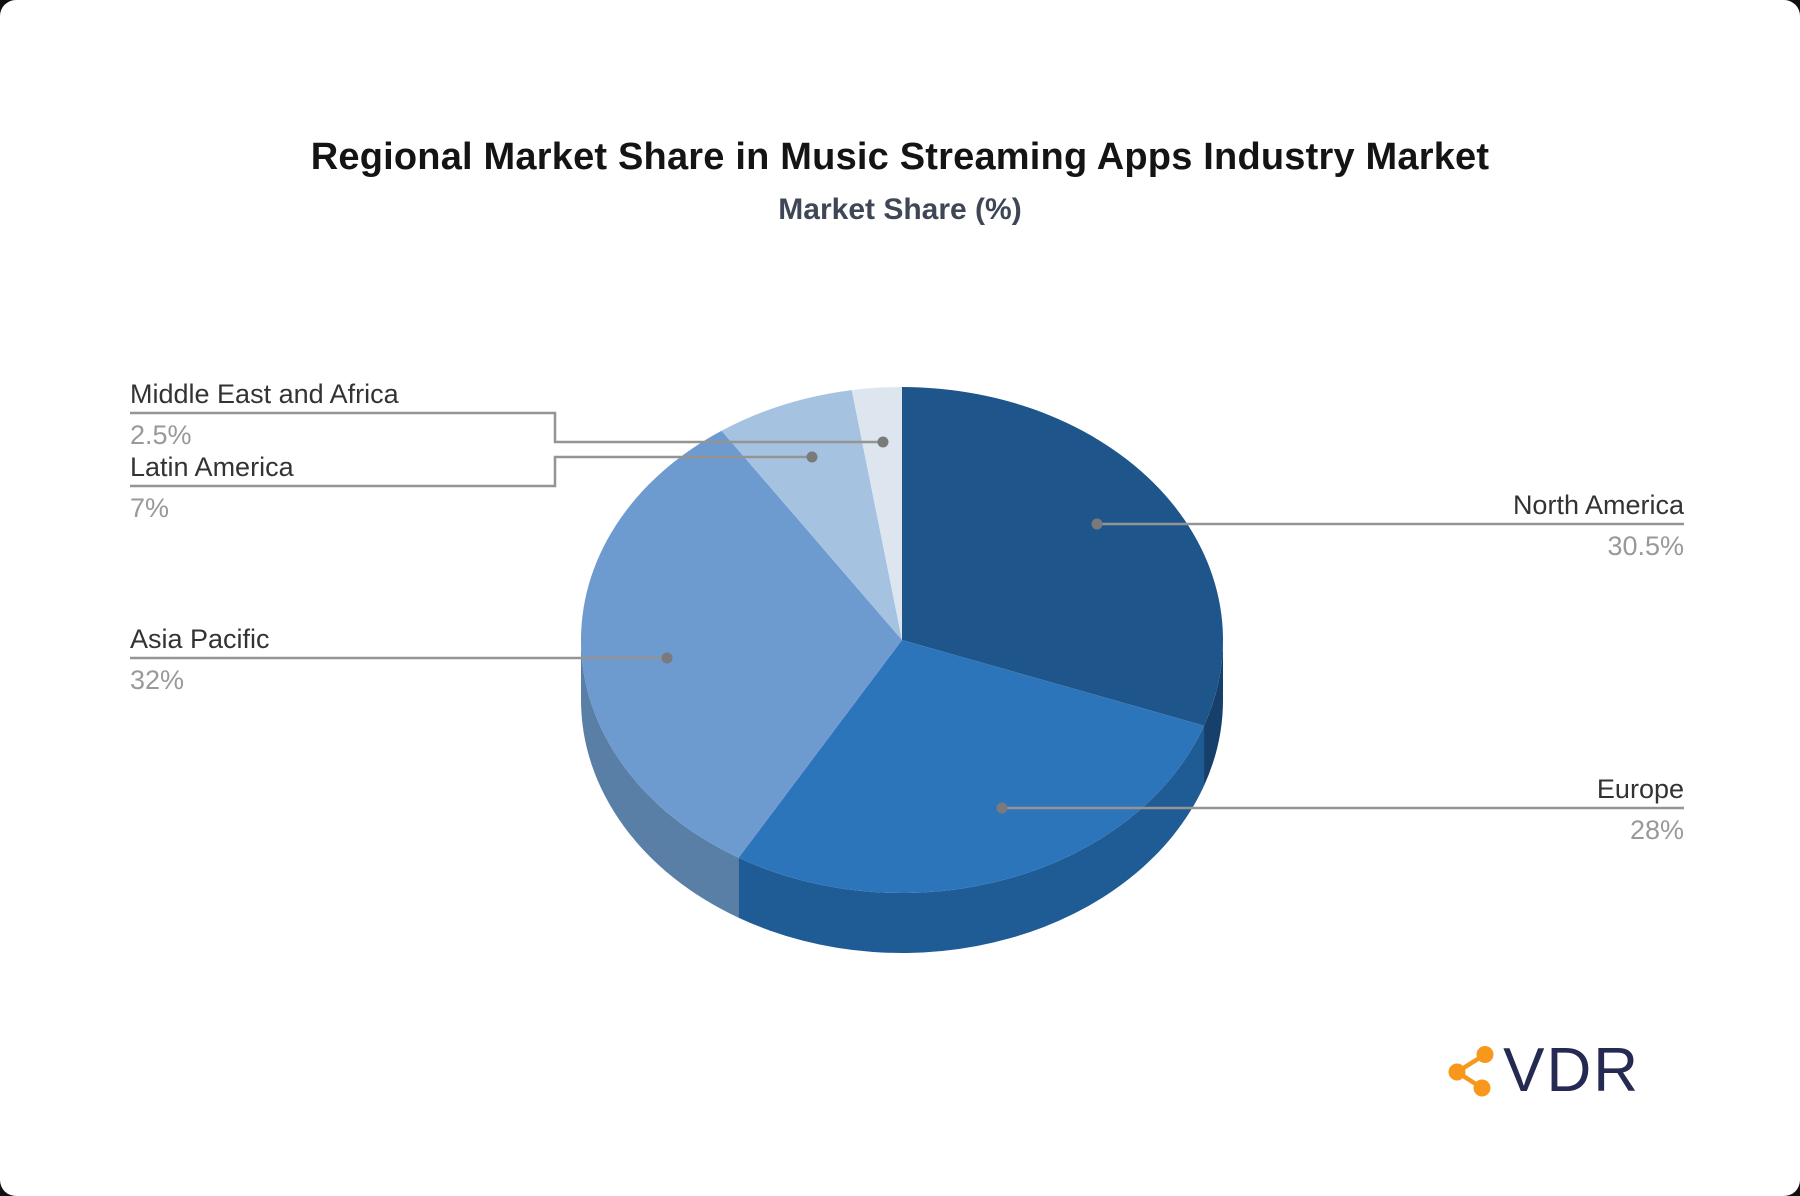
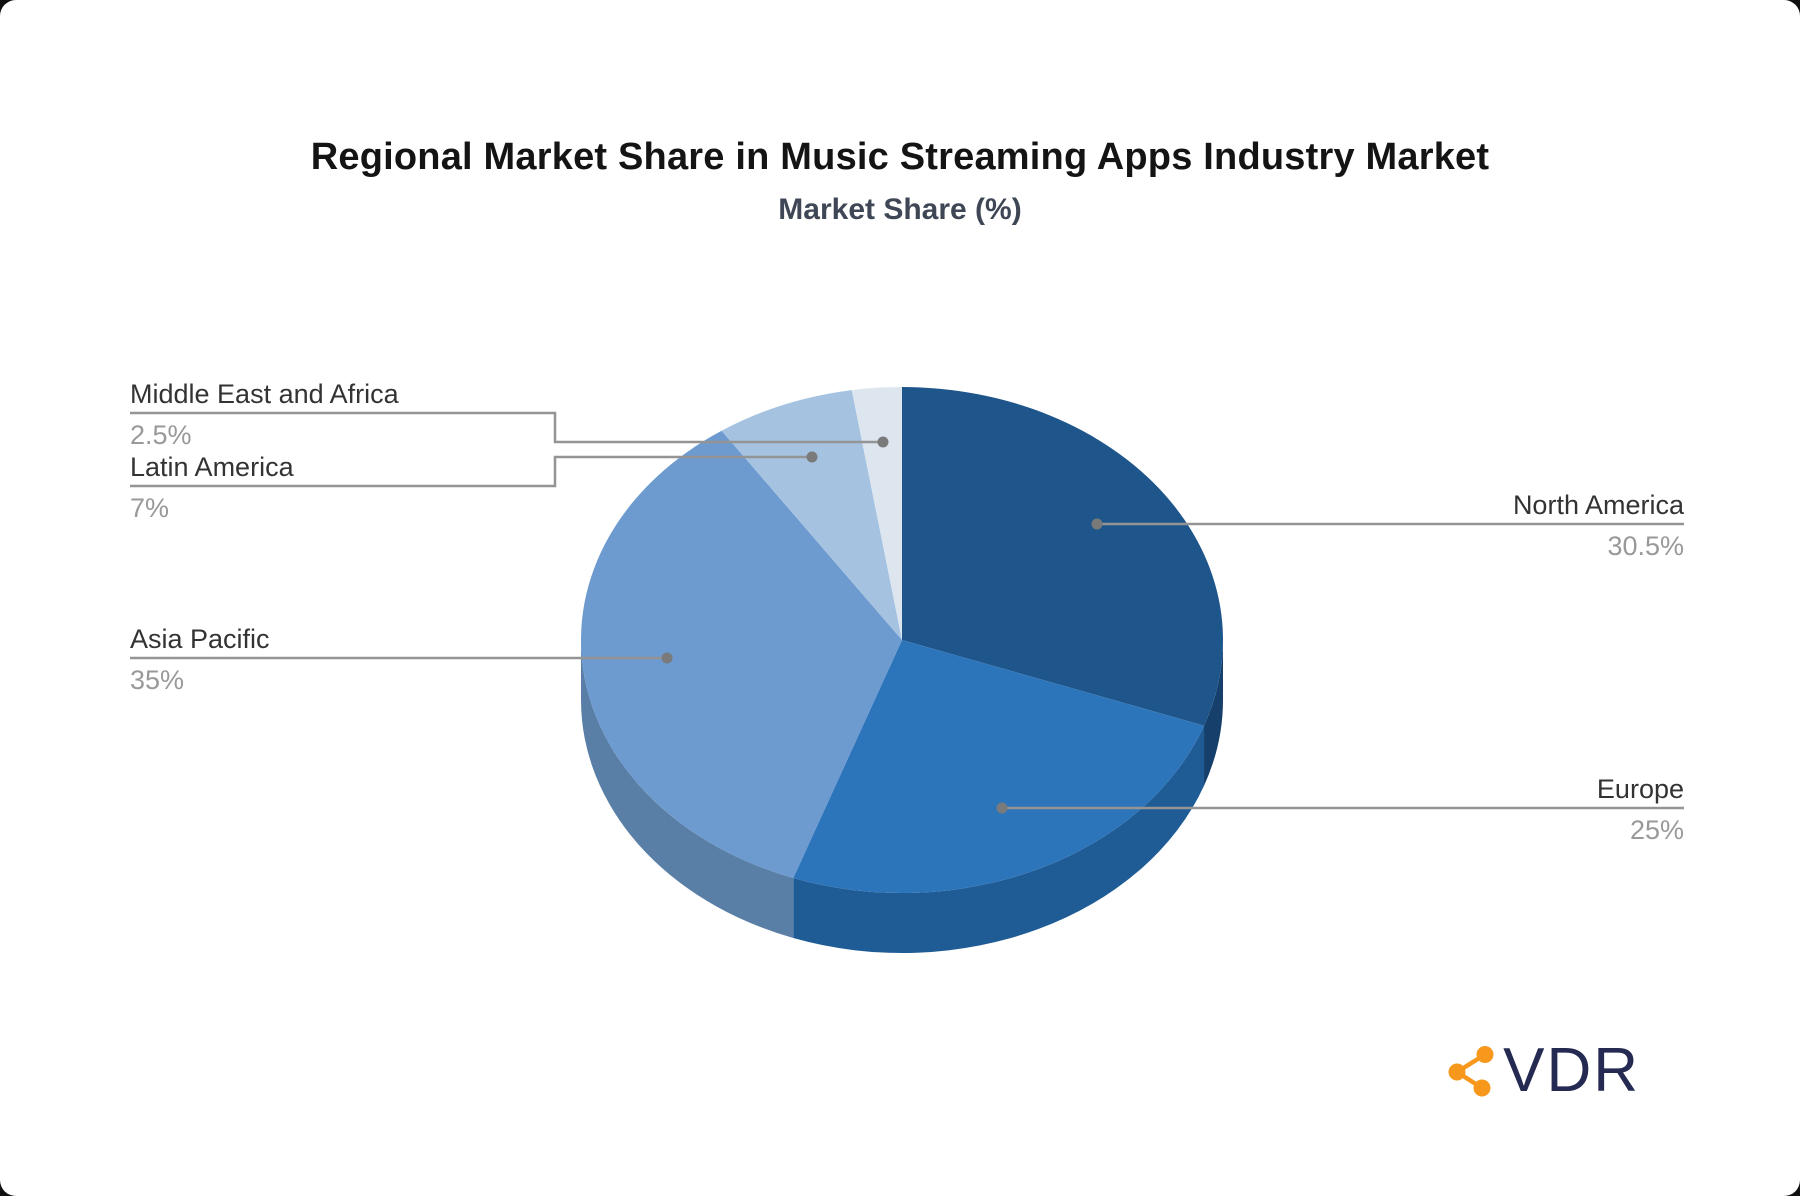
Europe: 28% -> 25%
Asia Pacific: 32% -> 35%
